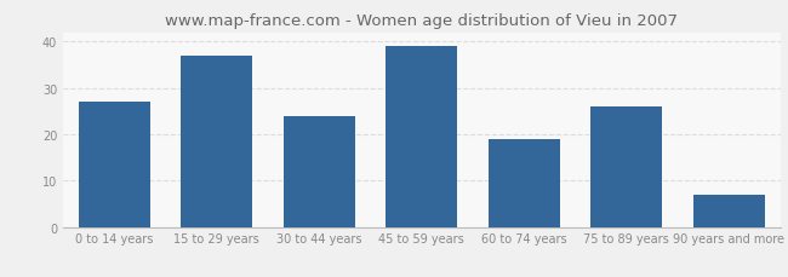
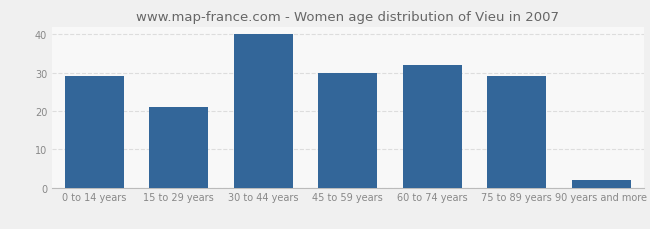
0 to 14 years: 27 -> 29
15 to 29 years: 37 -> 21
30 to 44 years: 24 -> 40
45 to 59 years: 39 -> 30
60 to 74 years: 19 -> 32
75 to 89 years: 26 -> 29
90 years and more: 7 -> 2
